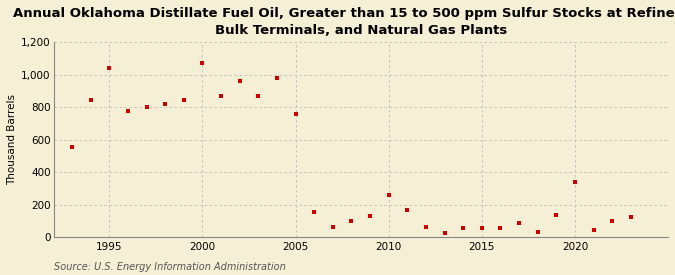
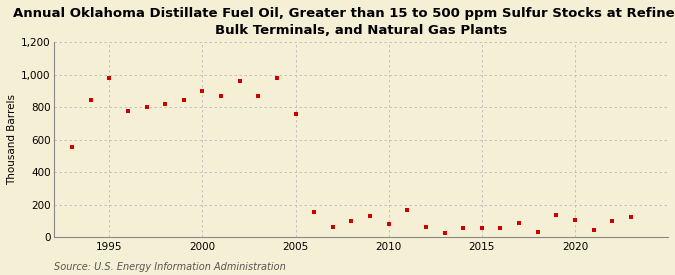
1995: 1,040 -> 980
2000: 1,070 -> 900
2010: 260 -> 80
2020: 340 -> 100
